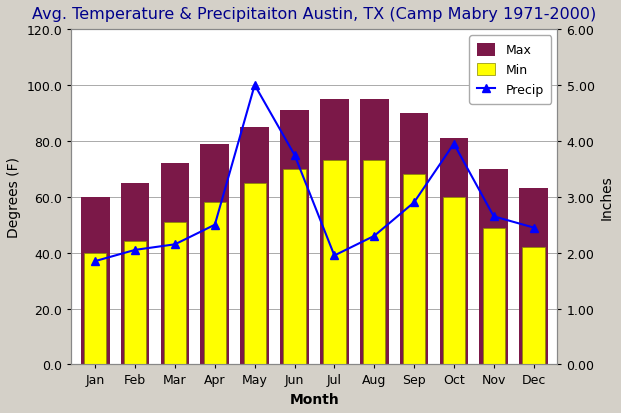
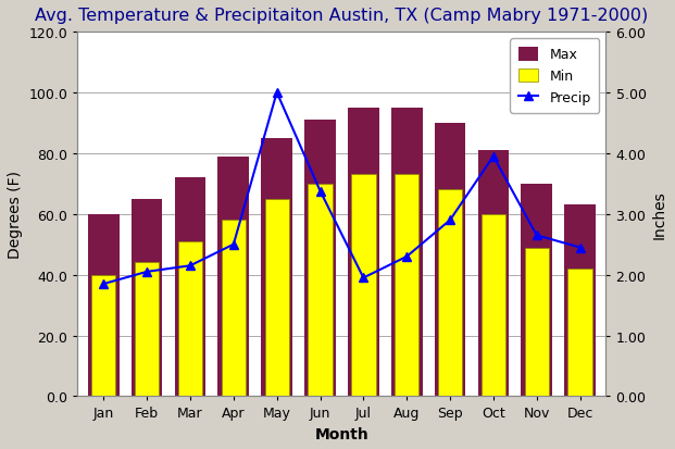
Precip/Jun: 3.75 -> 3.38
